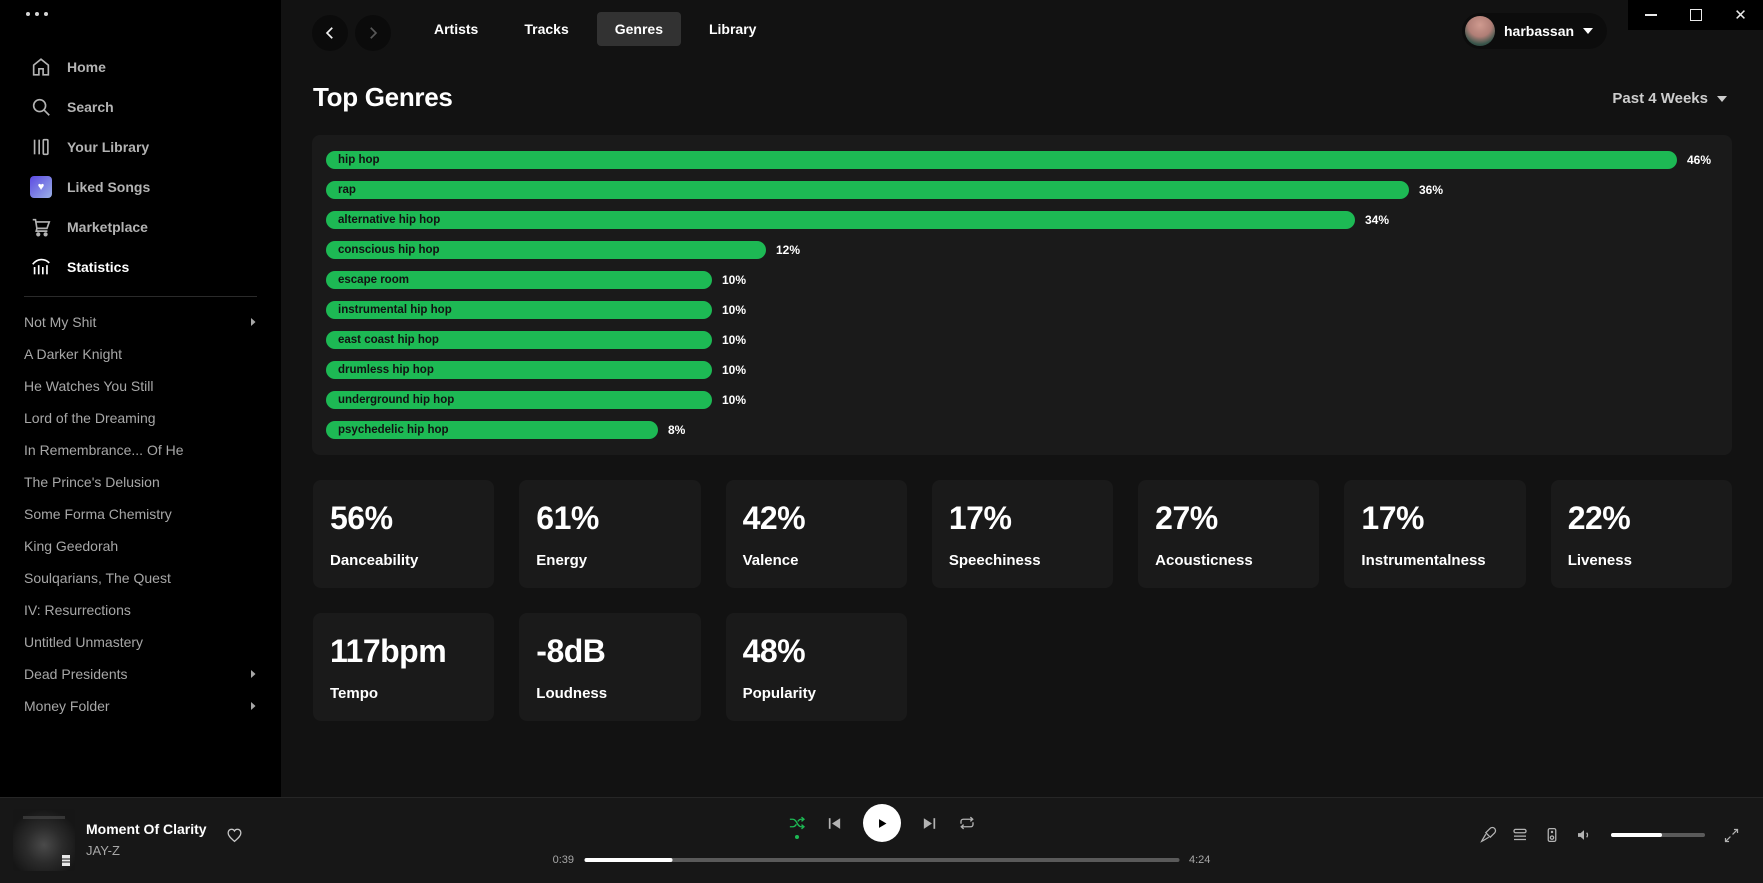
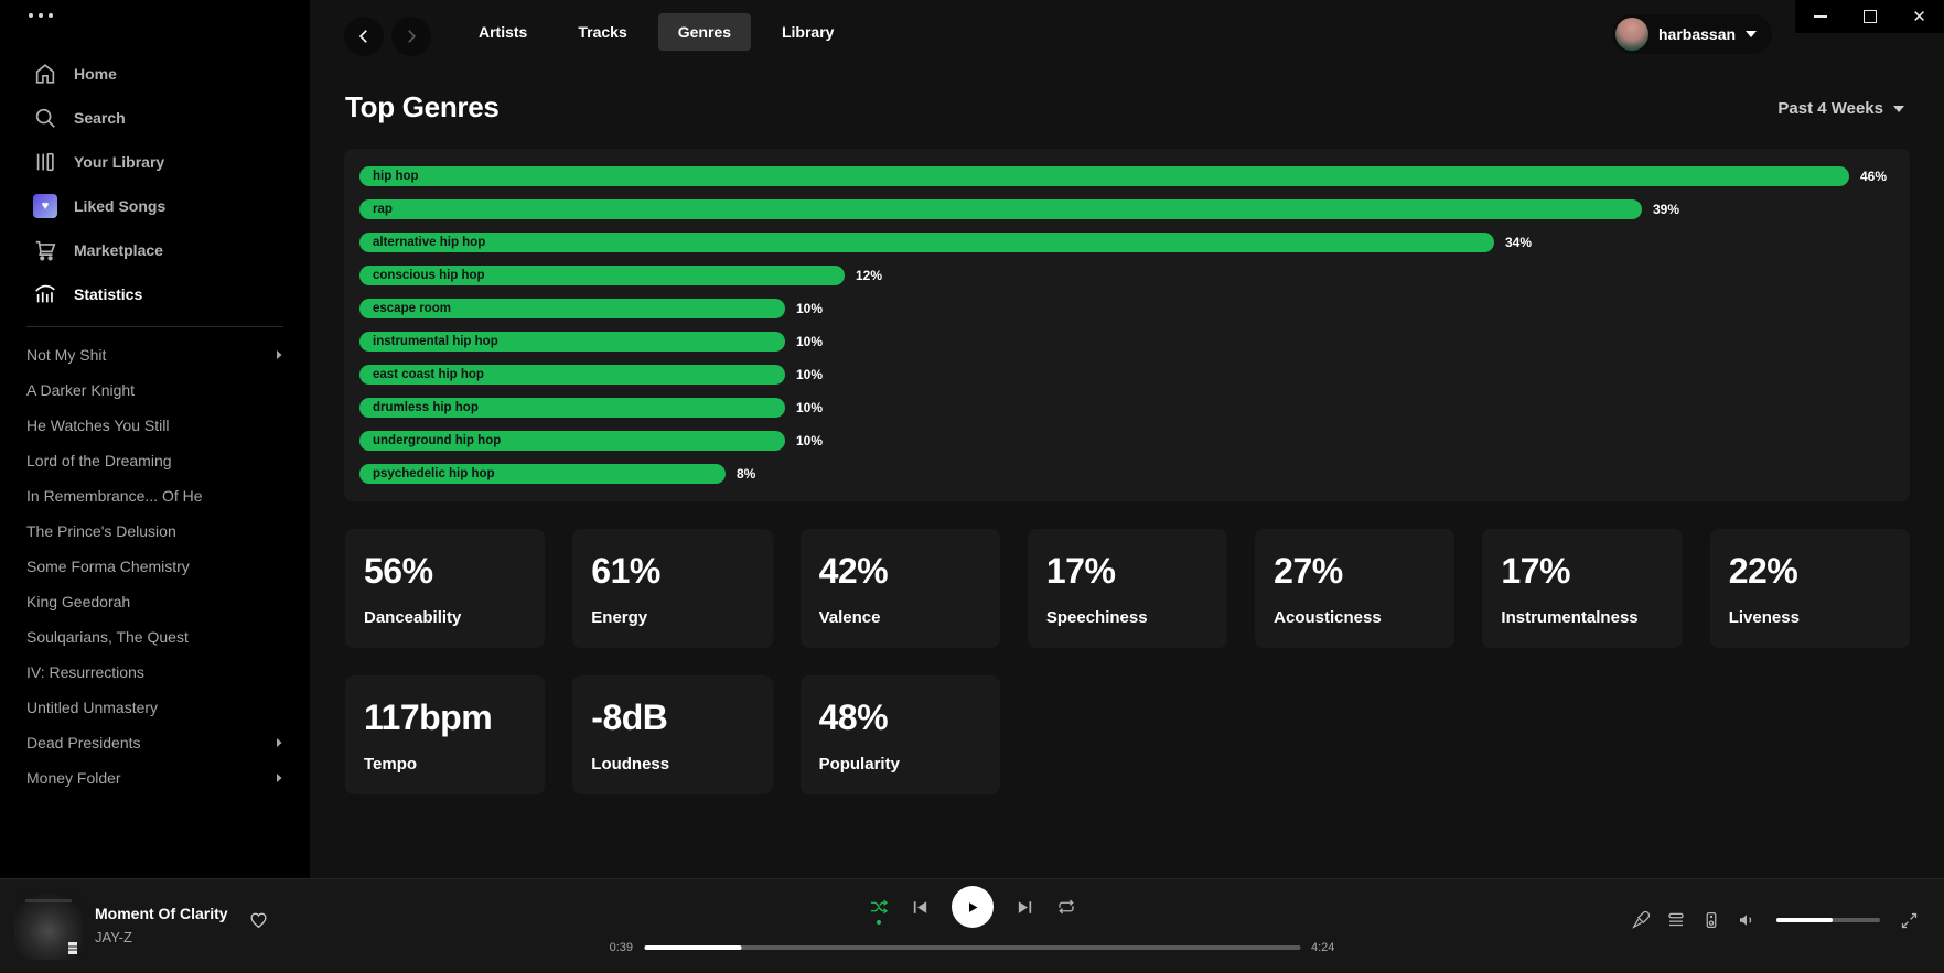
rap: 36% -> 39%
